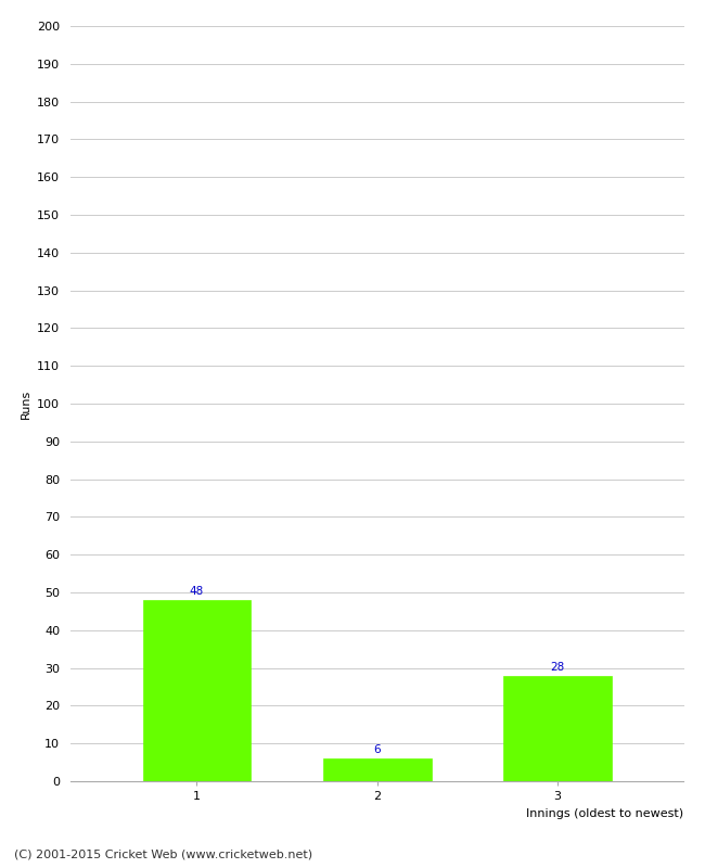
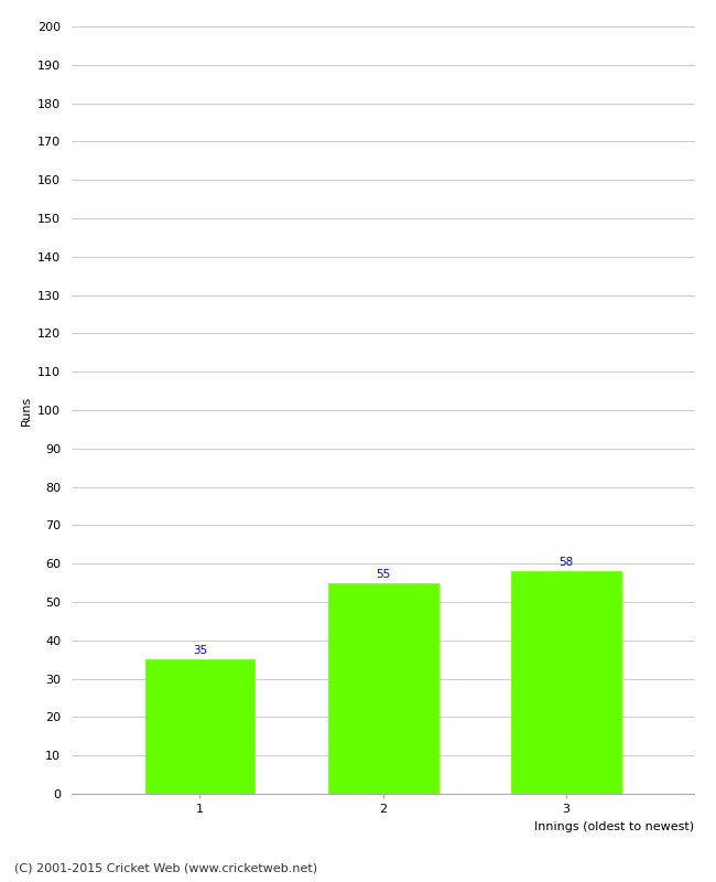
1: 48 -> 35
2: 6 -> 55
3: 28 -> 58
